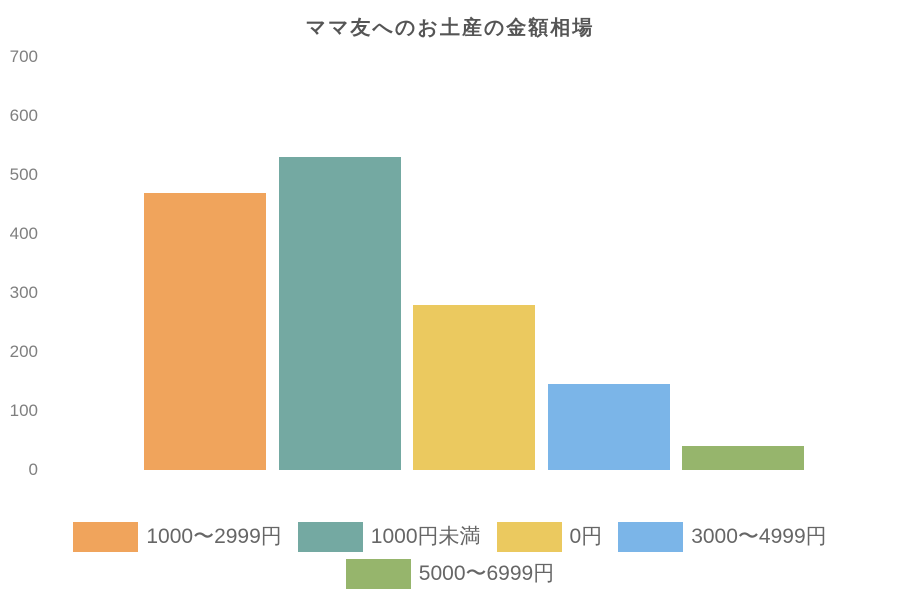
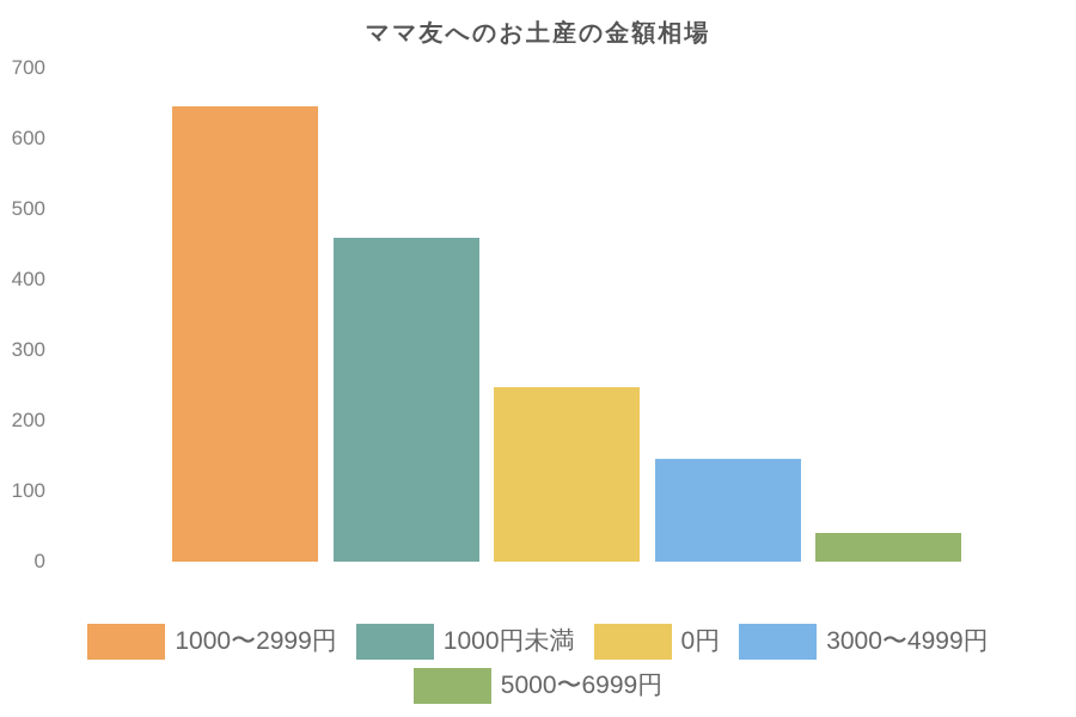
1000〜2999円: 470 -> 640
1000円未満: 530 -> 460
0円: 280 -> 250
